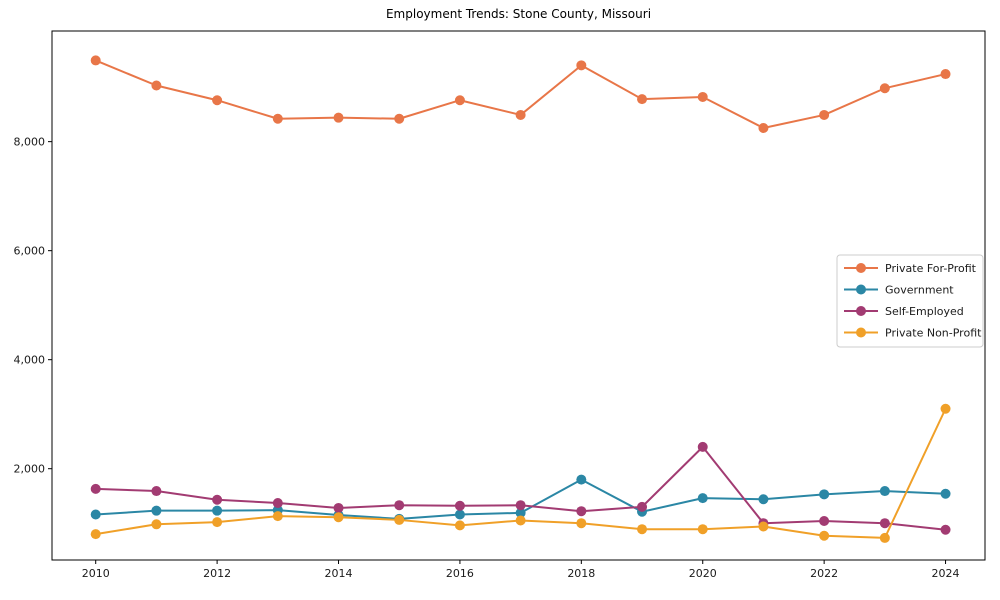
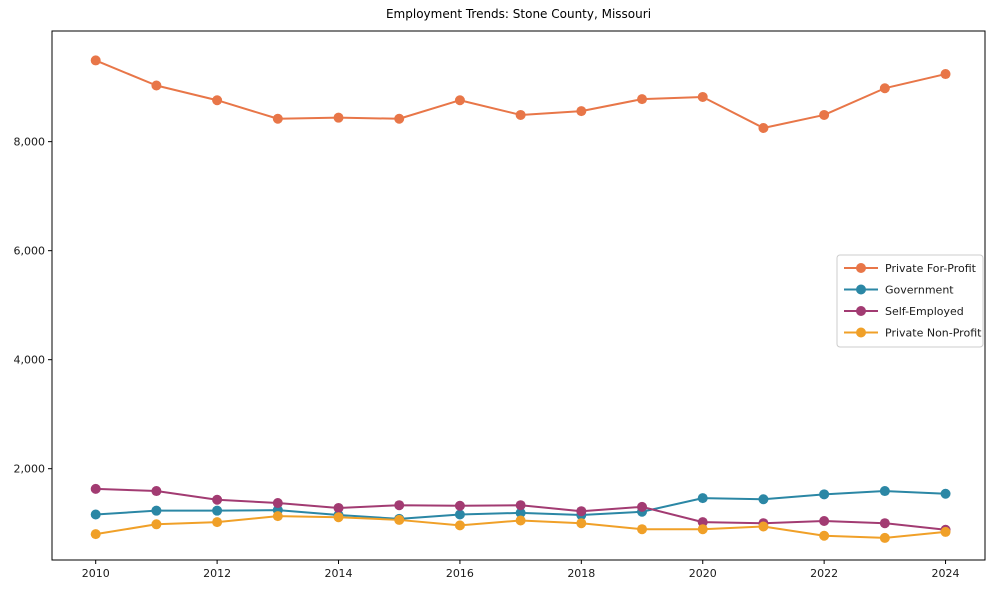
Private For-Profit/2018: 9400 -> 8600
Government/2018: 1800 -> 1200
Self-Employed/2020: 2400 -> 1000
Private Non-Profit/2024: 3100 -> 800
